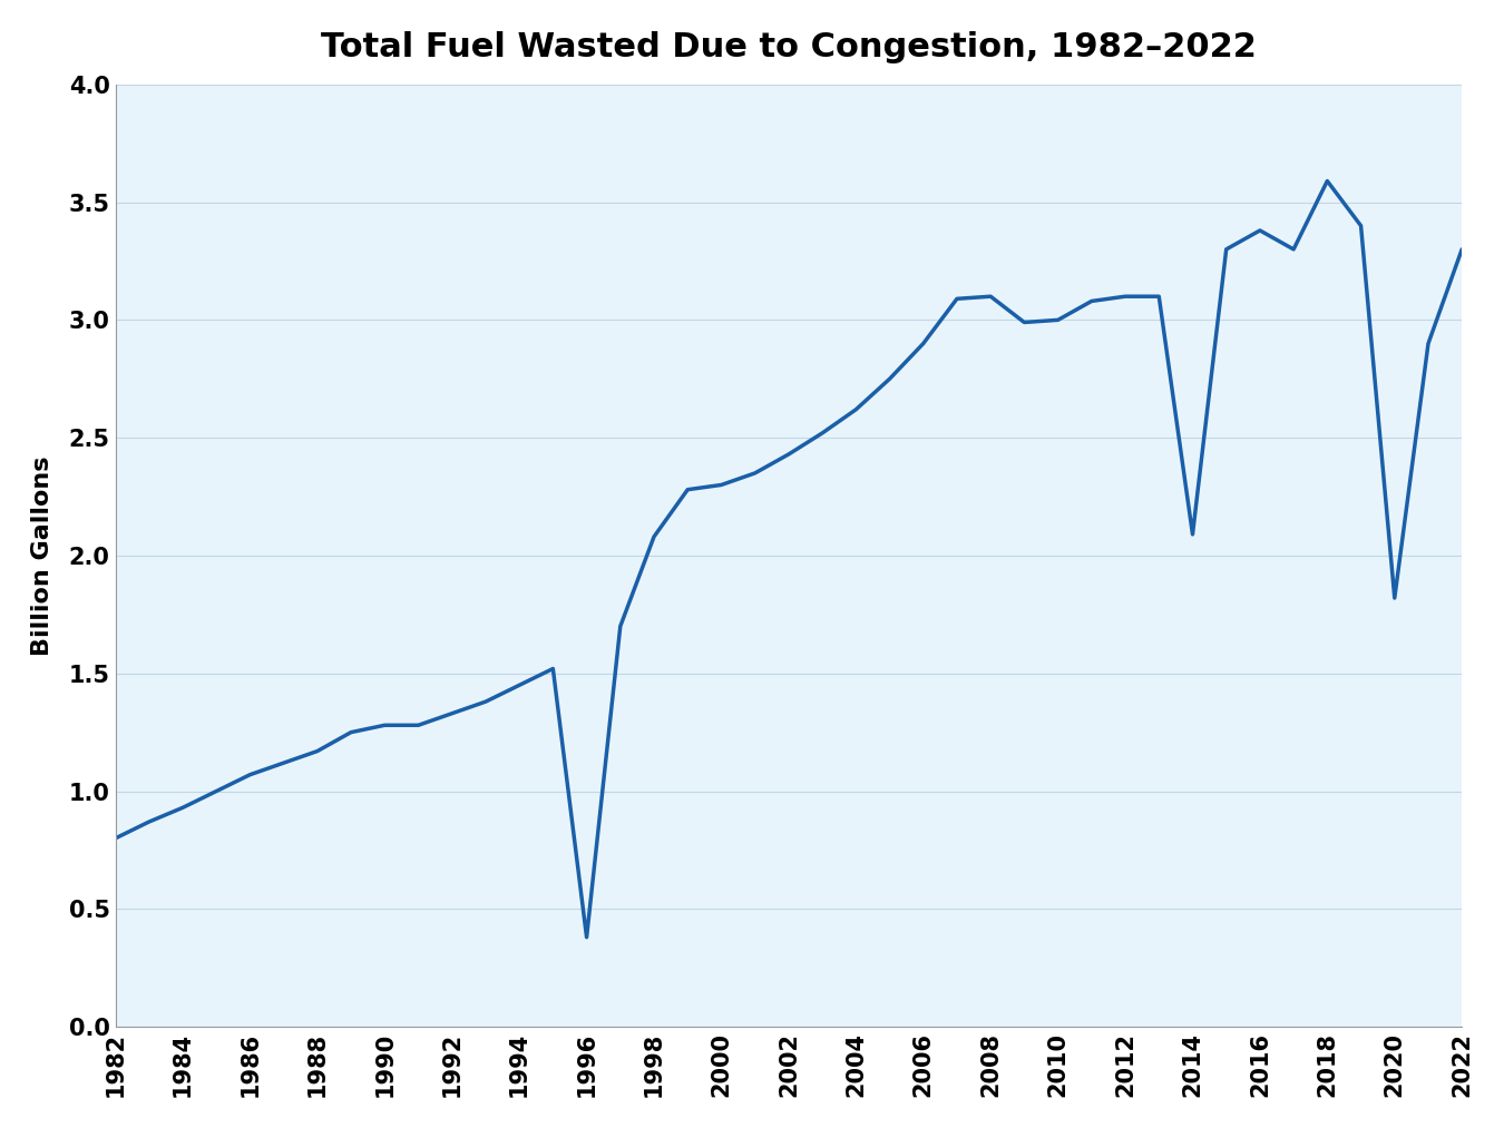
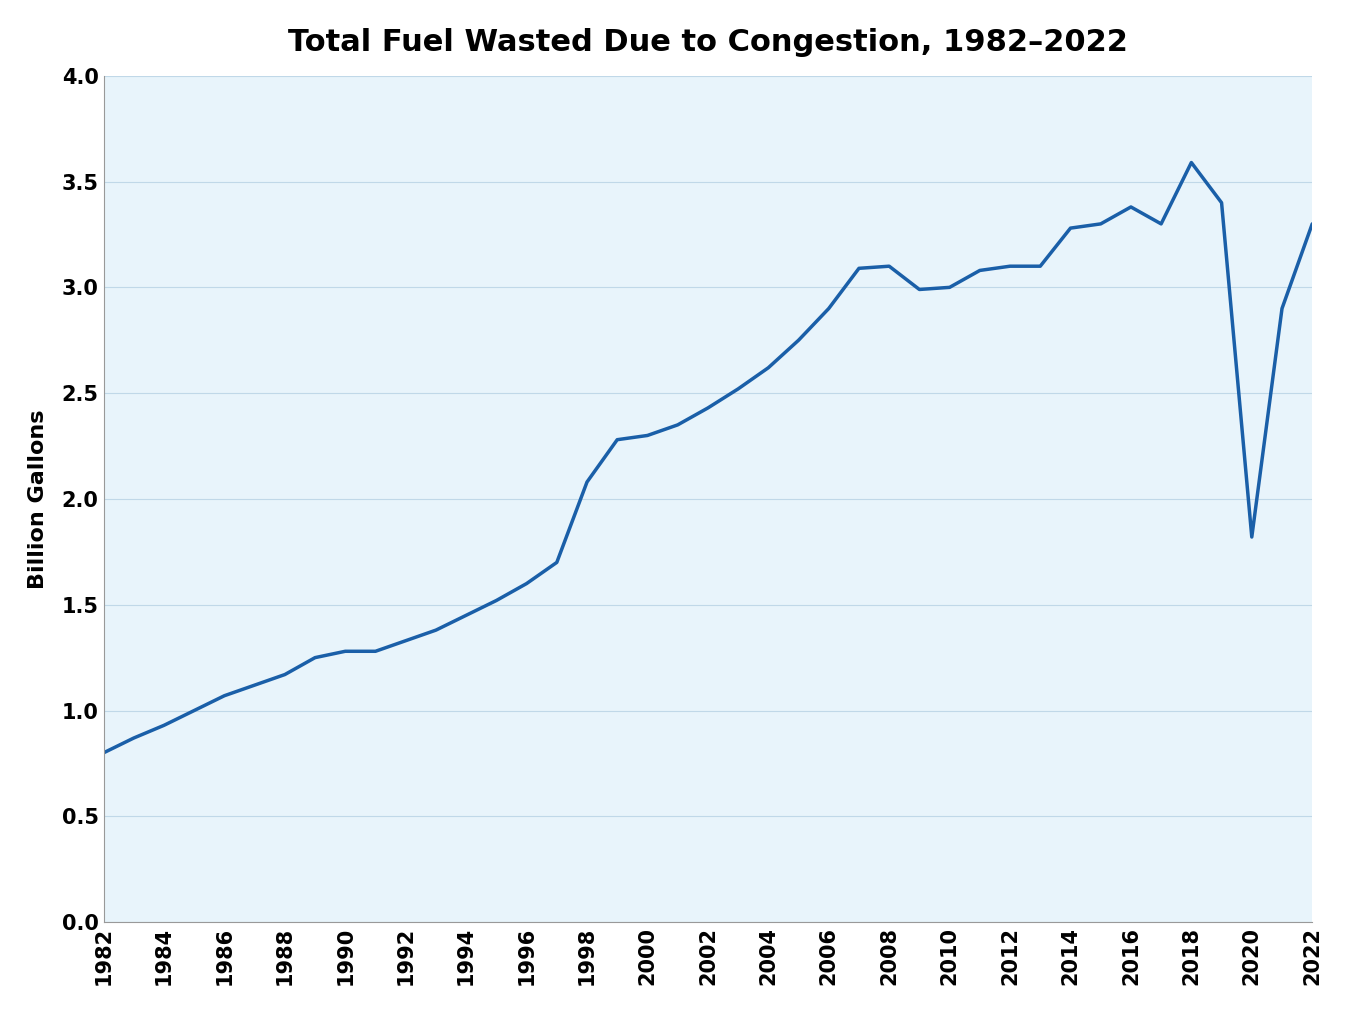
1996: 0.38 -> 1.60
2014: 2.09 -> 3.28
